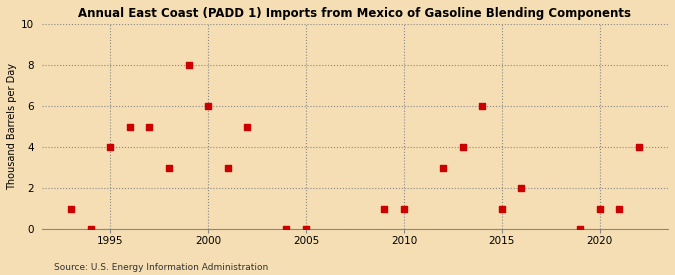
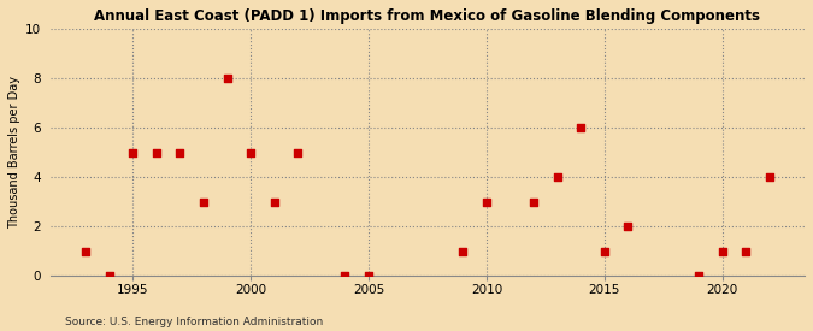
1995: 4 -> 5
2000: 6 -> 5
2010: 1 -> 3
